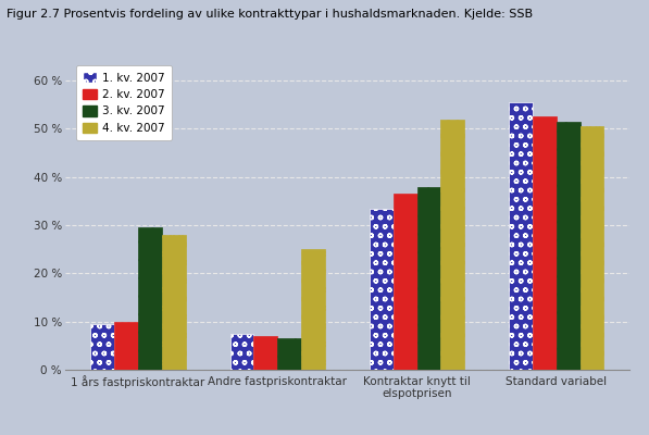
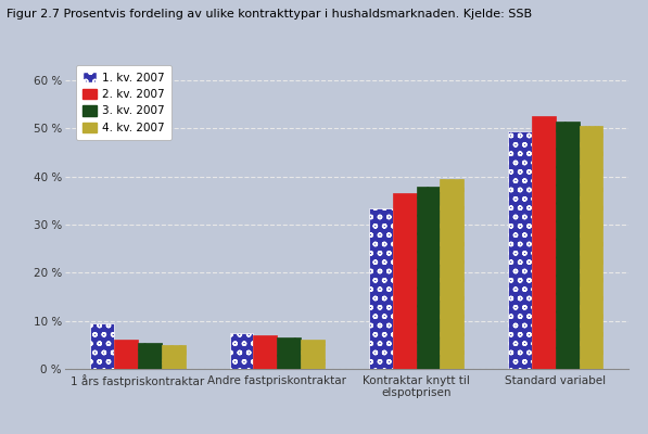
2. kv. 2007/1 års fastpriskontraktar: 10.0 % -> 6.0 %
3. kv. 2007/1 års fastpriskontraktar: 29.5 % -> 5.5 %
4. kv. 2007/1 års fastpriskontraktar: 28.0 % -> 5.0 %
4. kv. 2007/Andre fastpriskontraktar: 25.0 % -> 6.0 %
4. kv. 2007/Kontraktar knytt til elspotprisen: 52.0 % -> 39.5 %
1. kv. 2007/Standard variabel: 55.5 % -> 49.5 %
